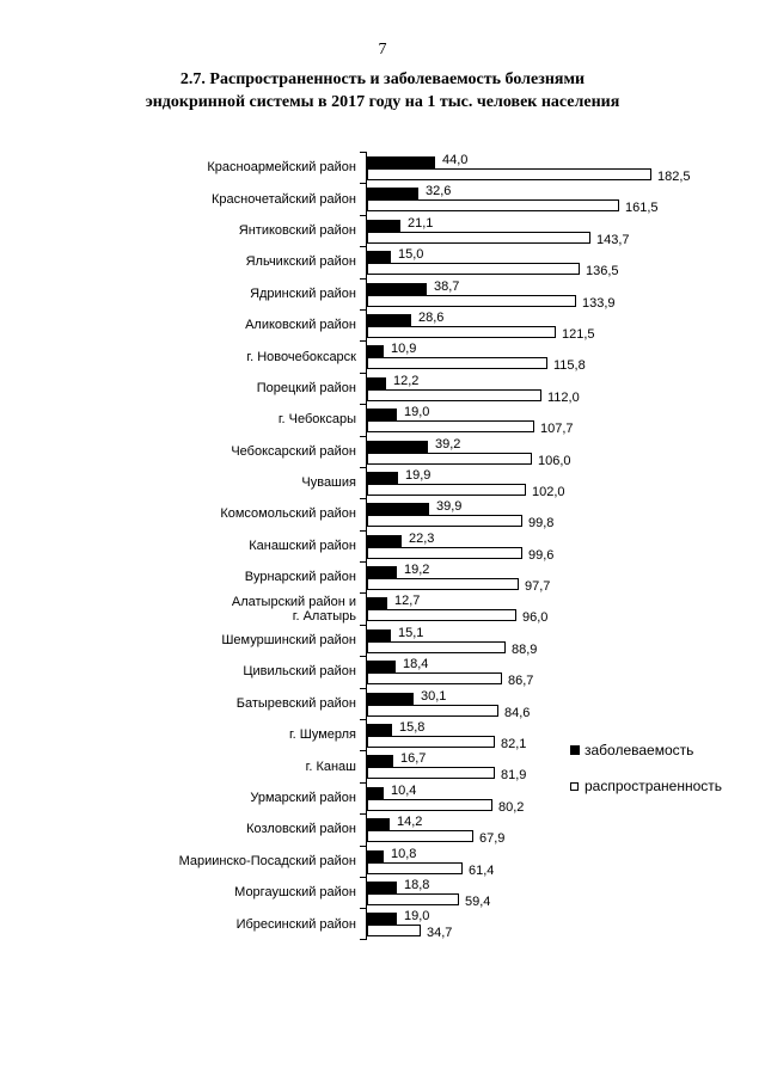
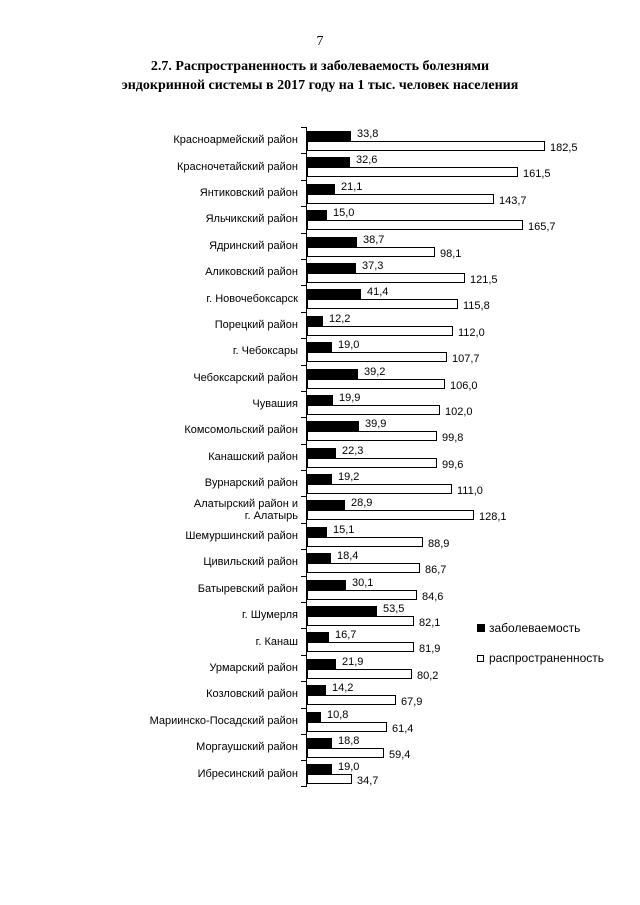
заболеваемость/Красноармейский район: 44,0 -> 33,8
распространенность/Яльчикский район: 136,5 -> 165,7
распространенность/Ядринский район: 133,9 -> 98,1
заболеваемость/Аликовский район: 28,6 -> 37,3
заболеваемость/г. Новочебоксарск: 10,9 -> 41,4
распространенность/Вурнарский район: 97,7 -> 111,0
заболеваемость/Алатырский район и г. Алатырь: 12,7 -> 28,9
распространенность/Алатырский район и г. Алатырь: 96,0 -> 128,1
заболеваемость/г. Шумерля: 15,8 -> 53,5
заболеваемость/Урмарский район: 10,4 -> 21,9
